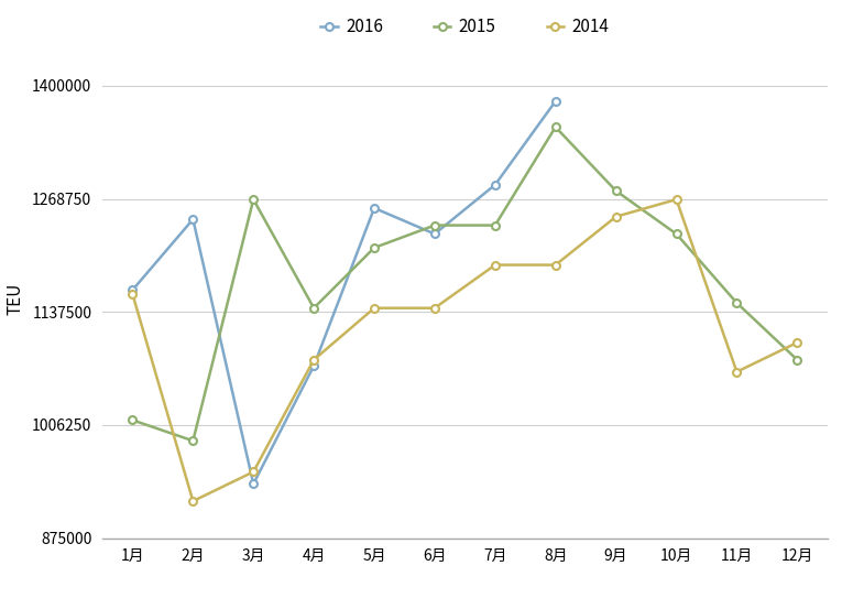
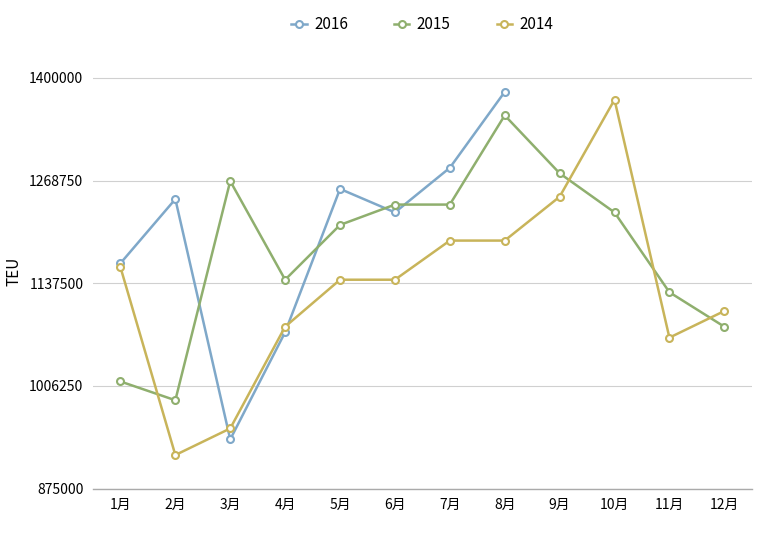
2014/10月: 1268000 -> 1372000
2015/11月: 1148000 -> 1126000
